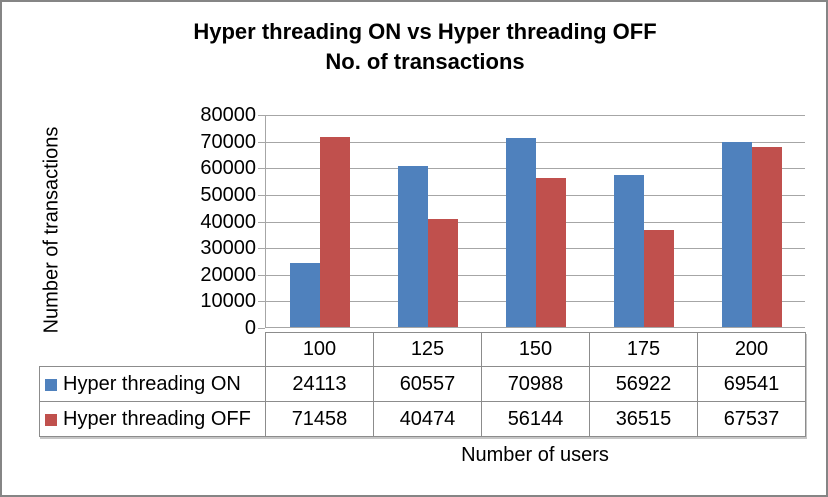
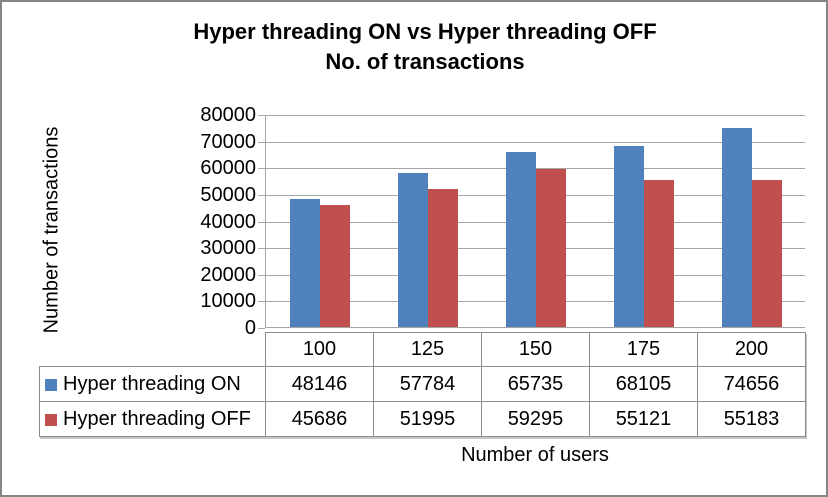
Hyper threading ON/100: 24113 -> 48146
Hyper threading OFF/100: 71458 -> 45686
Hyper threading ON/125: 60557 -> 57784
Hyper threading OFF/125: 40474 -> 51995
Hyper threading ON/150: 70988 -> 65735
Hyper threading OFF/150: 56144 -> 59295
Hyper threading ON/175: 56922 -> 68105
Hyper threading OFF/175: 36515 -> 55121
Hyper threading ON/200: 69541 -> 74656
Hyper threading OFF/200: 67537 -> 55183
